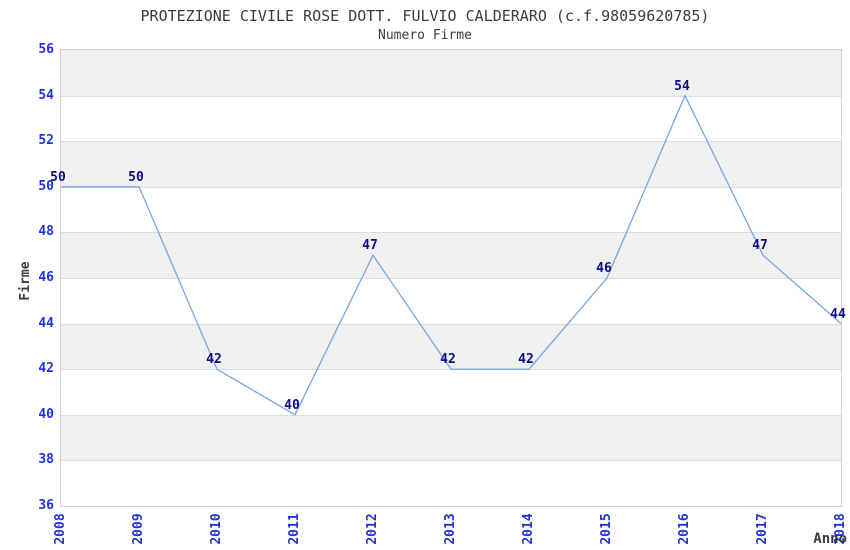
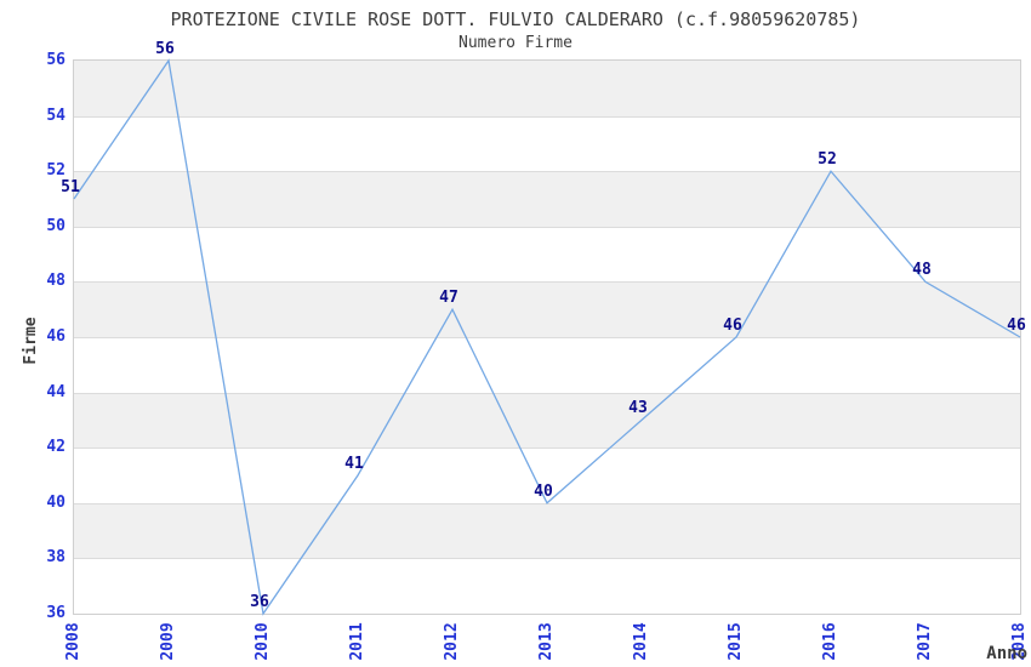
2008: 50 -> 51
2009: 50 -> 56
2010: 42 -> 36
2011: 40 -> 41
2013: 42 -> 40
2014: 42 -> 43
2016: 54 -> 52
2017: 47 -> 48
2018: 44 -> 46
